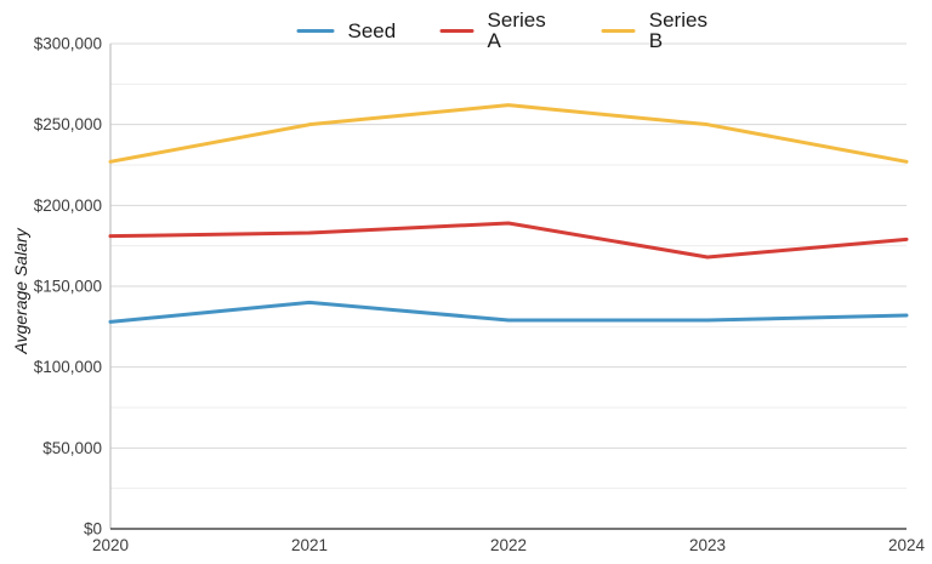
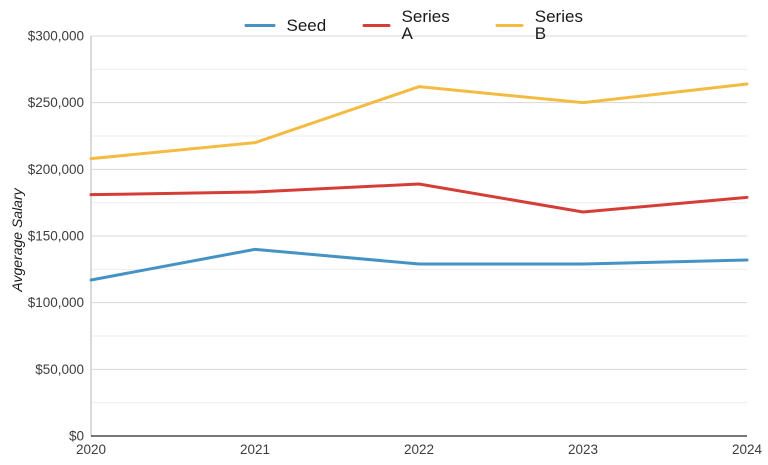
Seed/2020: $128000 -> $117000
Series B/2020: $227000 -> $208000
Series B/2021: $250000 -> $220000
Series B/2024: $227000 -> $264000
